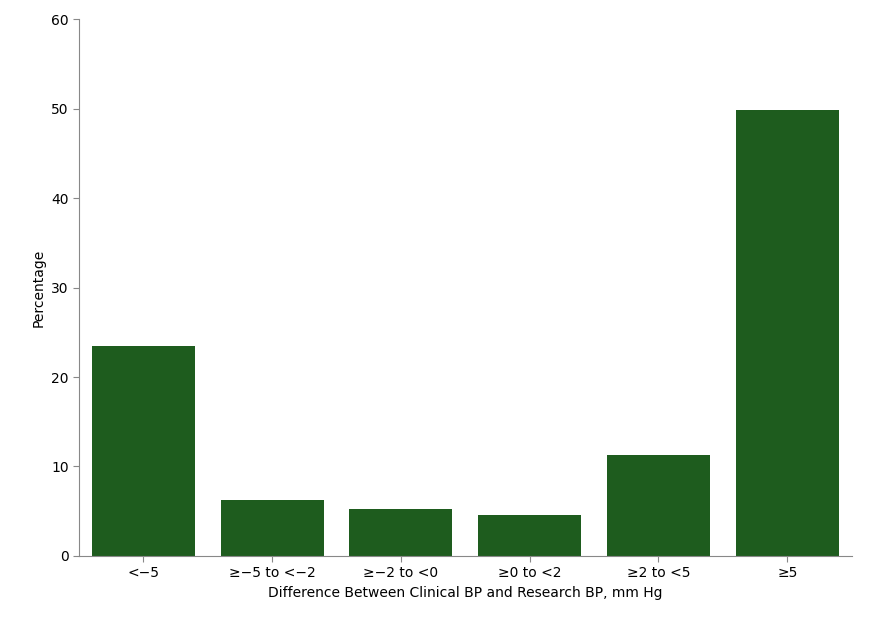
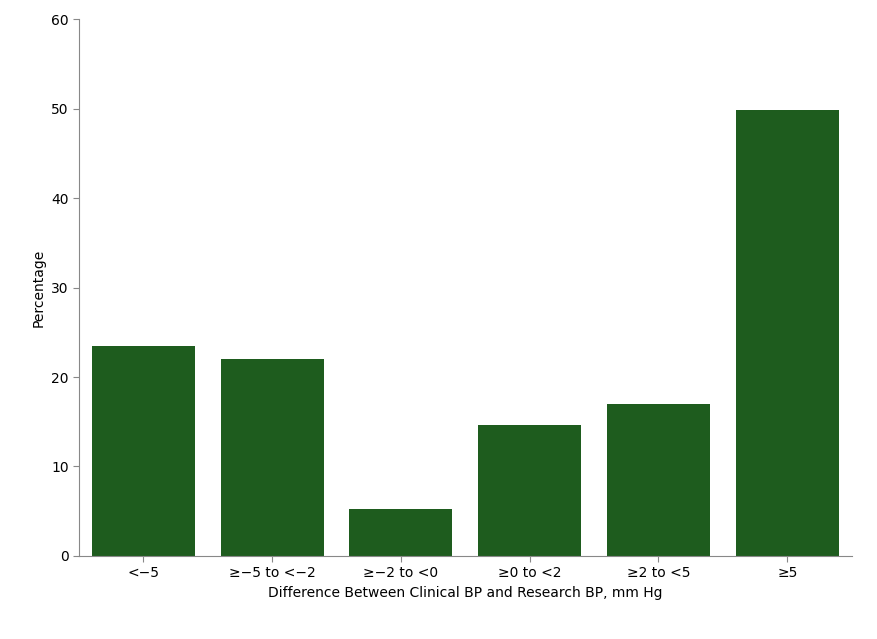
≥−5 to <−2: 6.2 -> 22.0
≥0 to <2: 4.6 -> 14.6
≥2 to <5: 11.3 -> 17.0
